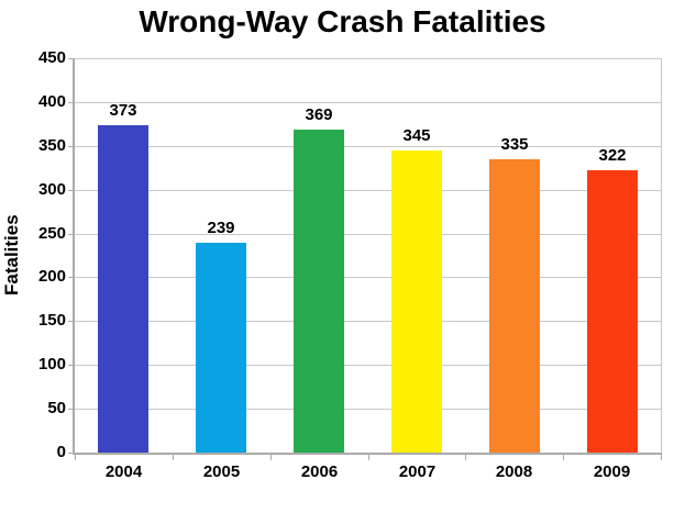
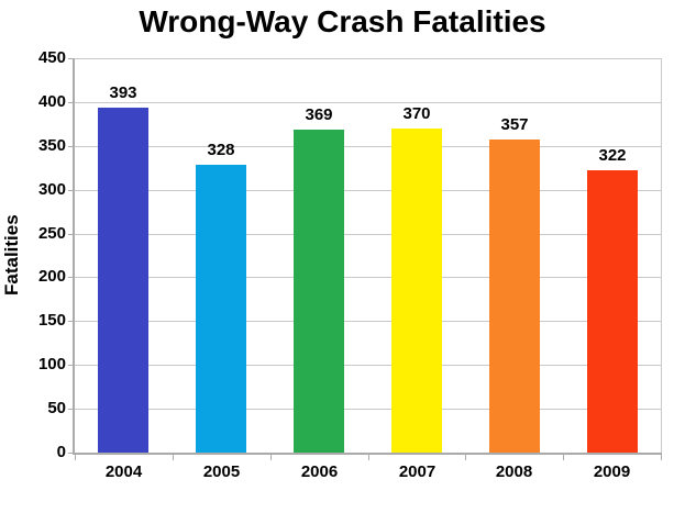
2004: 373 -> 393
2005: 239 -> 328
2007: 345 -> 370
2008: 335 -> 357
